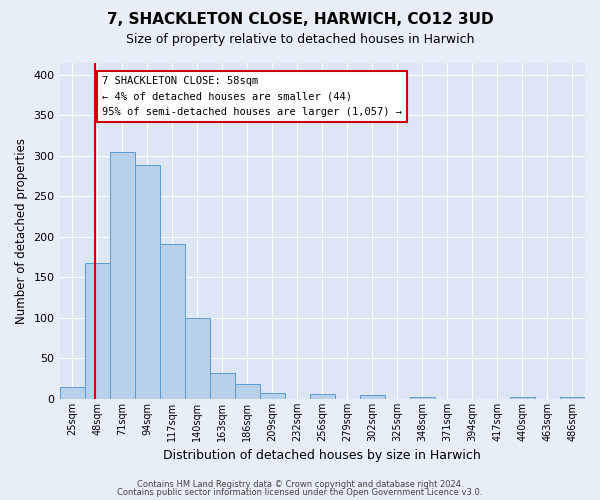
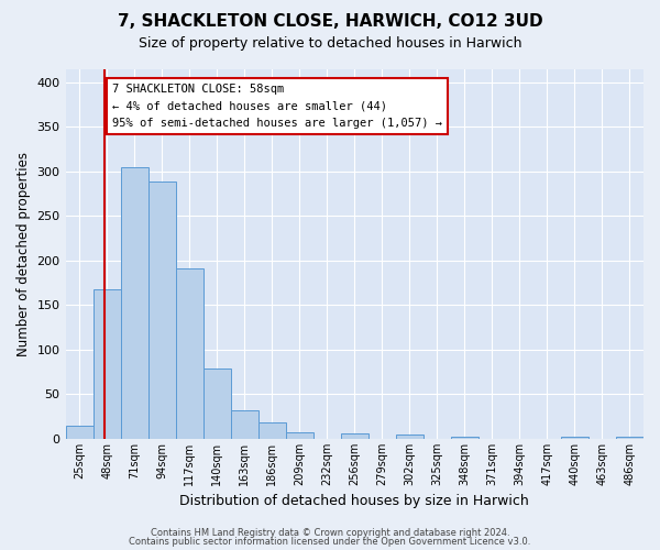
140sqm: 100 -> 79
